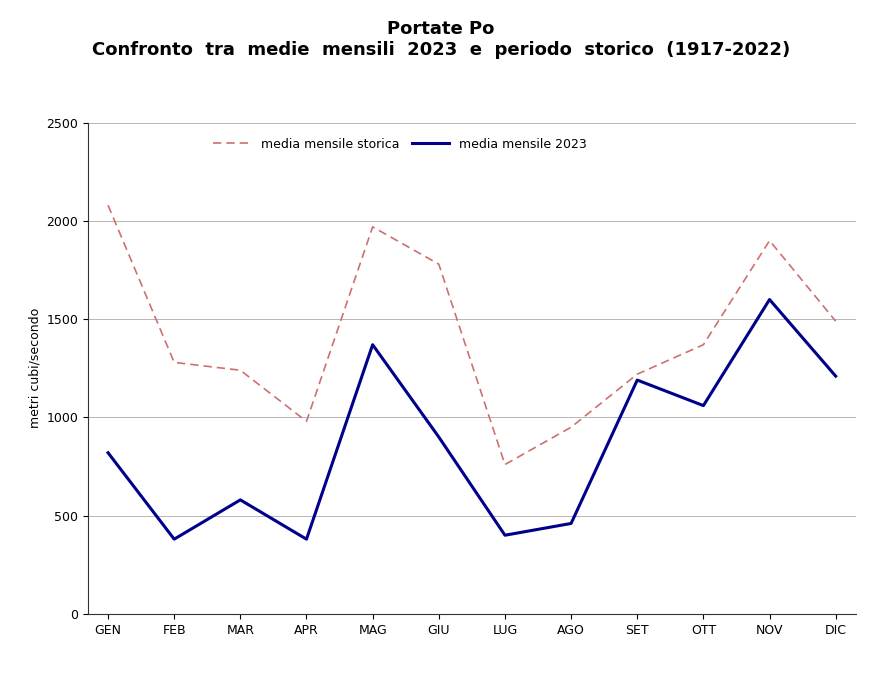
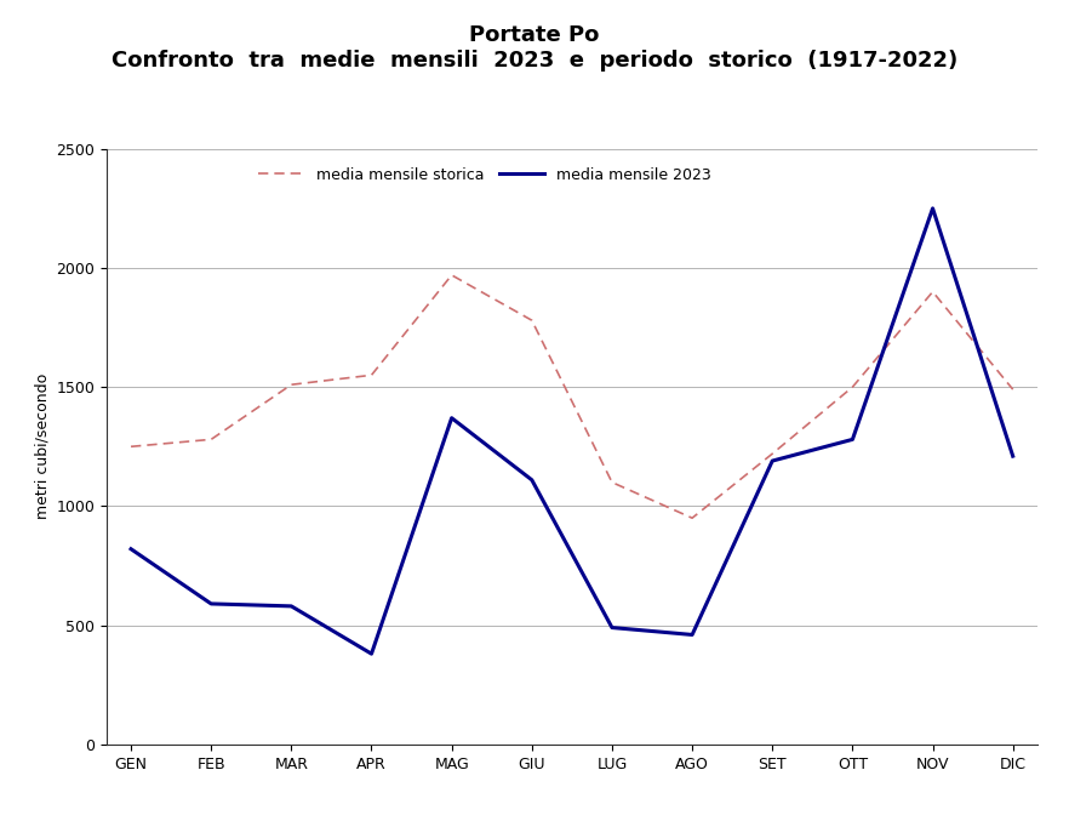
media mensile storica/GEN: 2080 -> 1250
media mensile 2023/FEB: 380 -> 590
media mensile storica/MAR: 1240 -> 1510
media mensile storica/APR: 980 -> 1550
media mensile 2023/GIU: 900 -> 1110
media mensile storica/LUG: 760 -> 1100
media mensile 2023/LUG: 400 -> 490
media mensile storica/OTT: 1370 -> 1500
media mensile 2023/OTT: 1060 -> 1280
media mensile 2023/NOV: 1600 -> 2250
